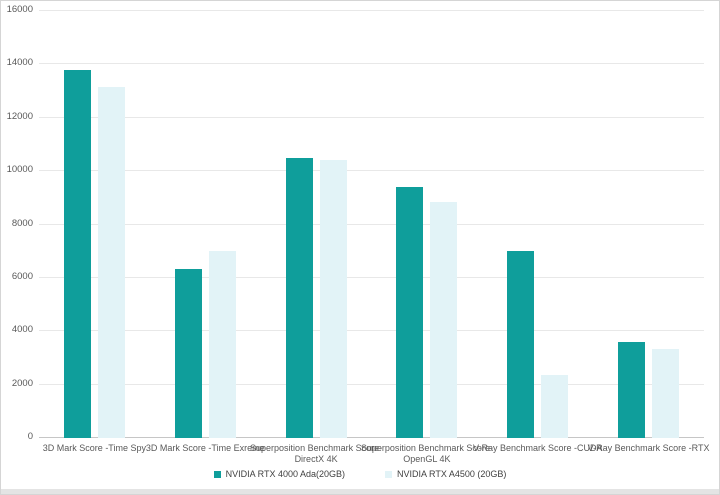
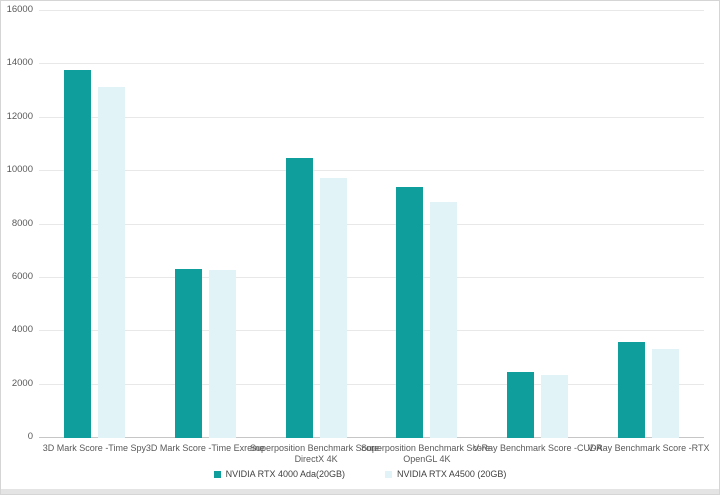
NVIDIA RTX A4500 (20GB)/3D Mark Score -Time Exreme: 7000 -> 6300
NVIDIA RTX A4500 (20GB)/Superposition Benchmark Score-DirectX 4K: 10400 -> 9800
NVIDIA RTX 4000 Ada(20GB)/V-Ray Benchmark Score -CUDA: 7000 -> 2500
